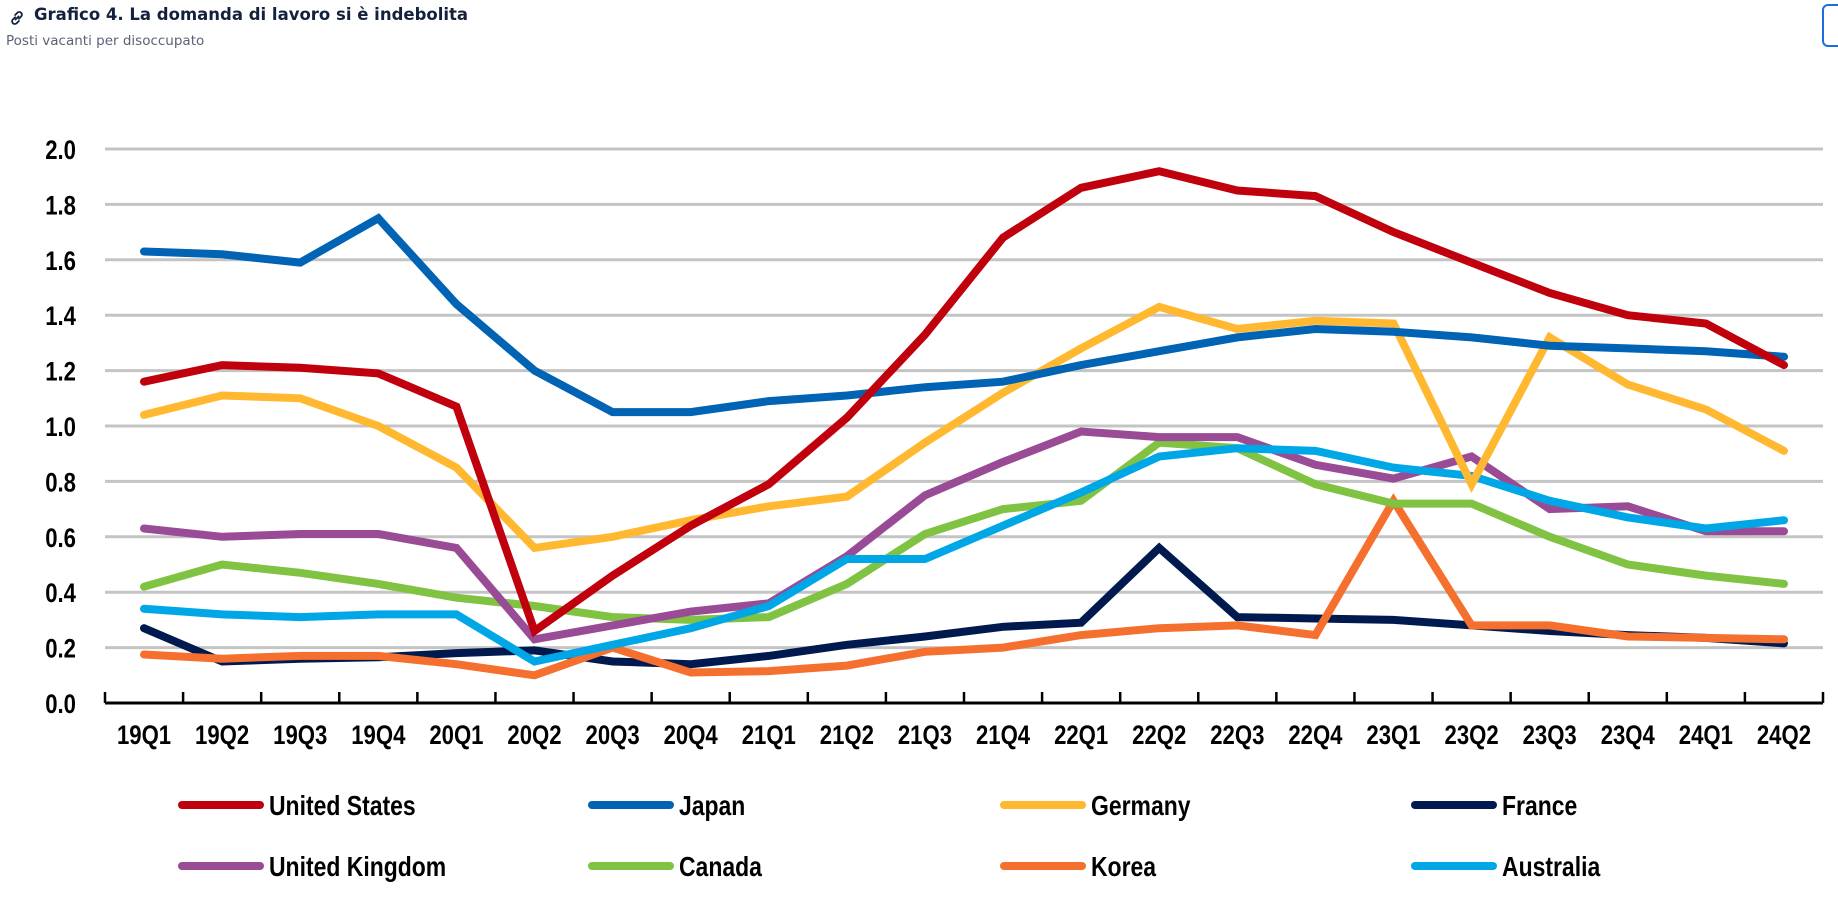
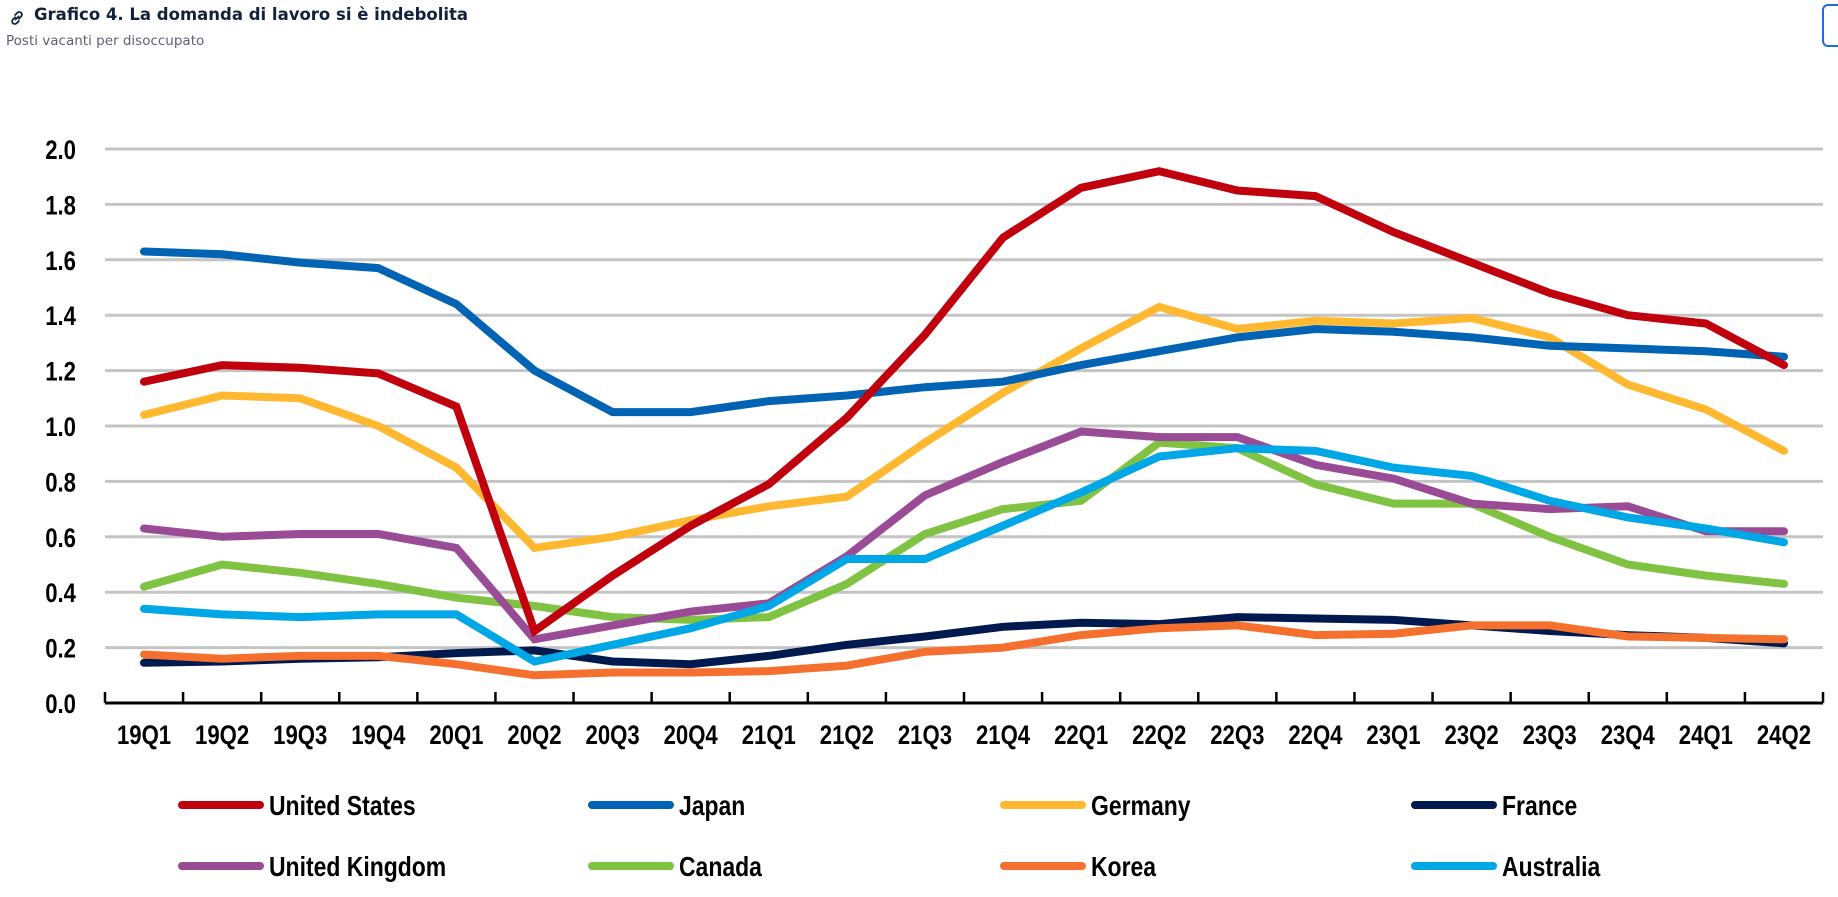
France/19Q1: 0.27 -> 0.14
Japan/19Q4: 1.75 -> 1.57
Korea/20Q3: 0.20 -> 0.11
France/22Q2: 0.56 -> 0.28
Korea/23Q1: 0.73 -> 0.25
Germany/23Q2: 0.79 -> 1.39
United Kingdom/23Q2: 0.89 -> 0.72
Australia/24Q2: 0.66 -> 0.58
